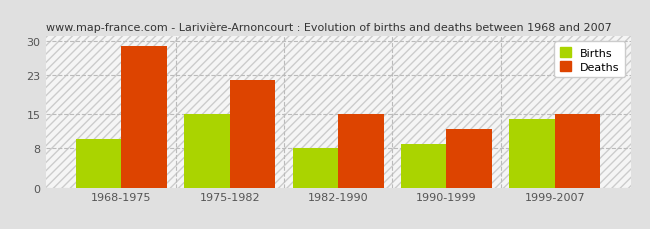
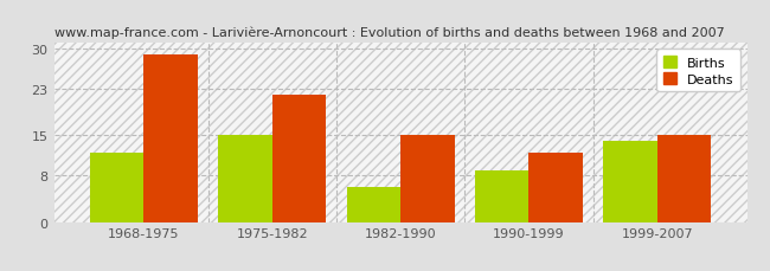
Births/1968-1975: 10 -> 12
Births/1982-1990: 8 -> 6
